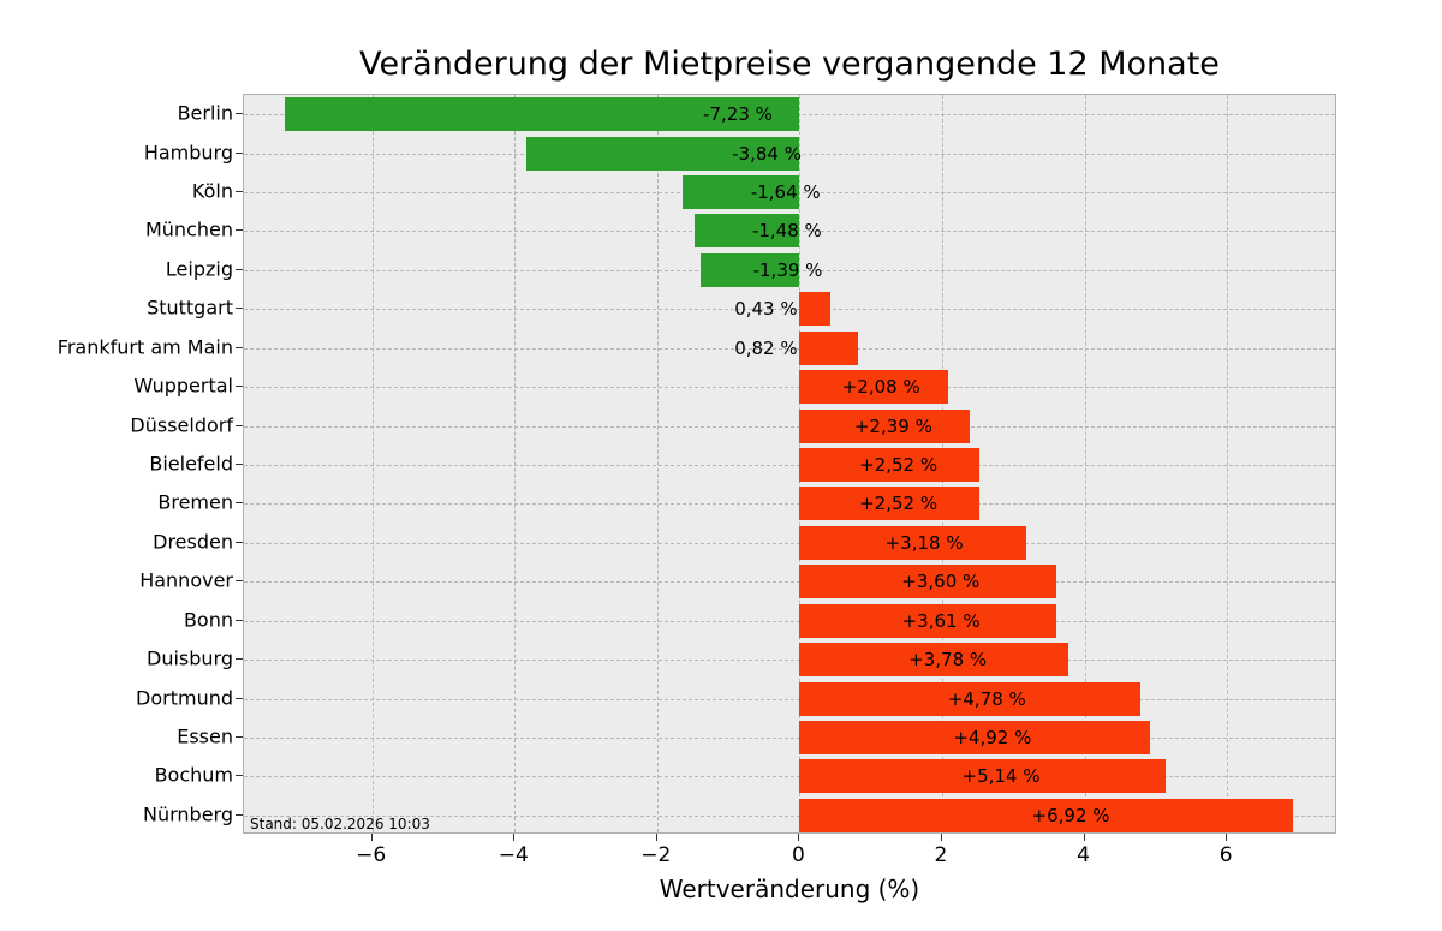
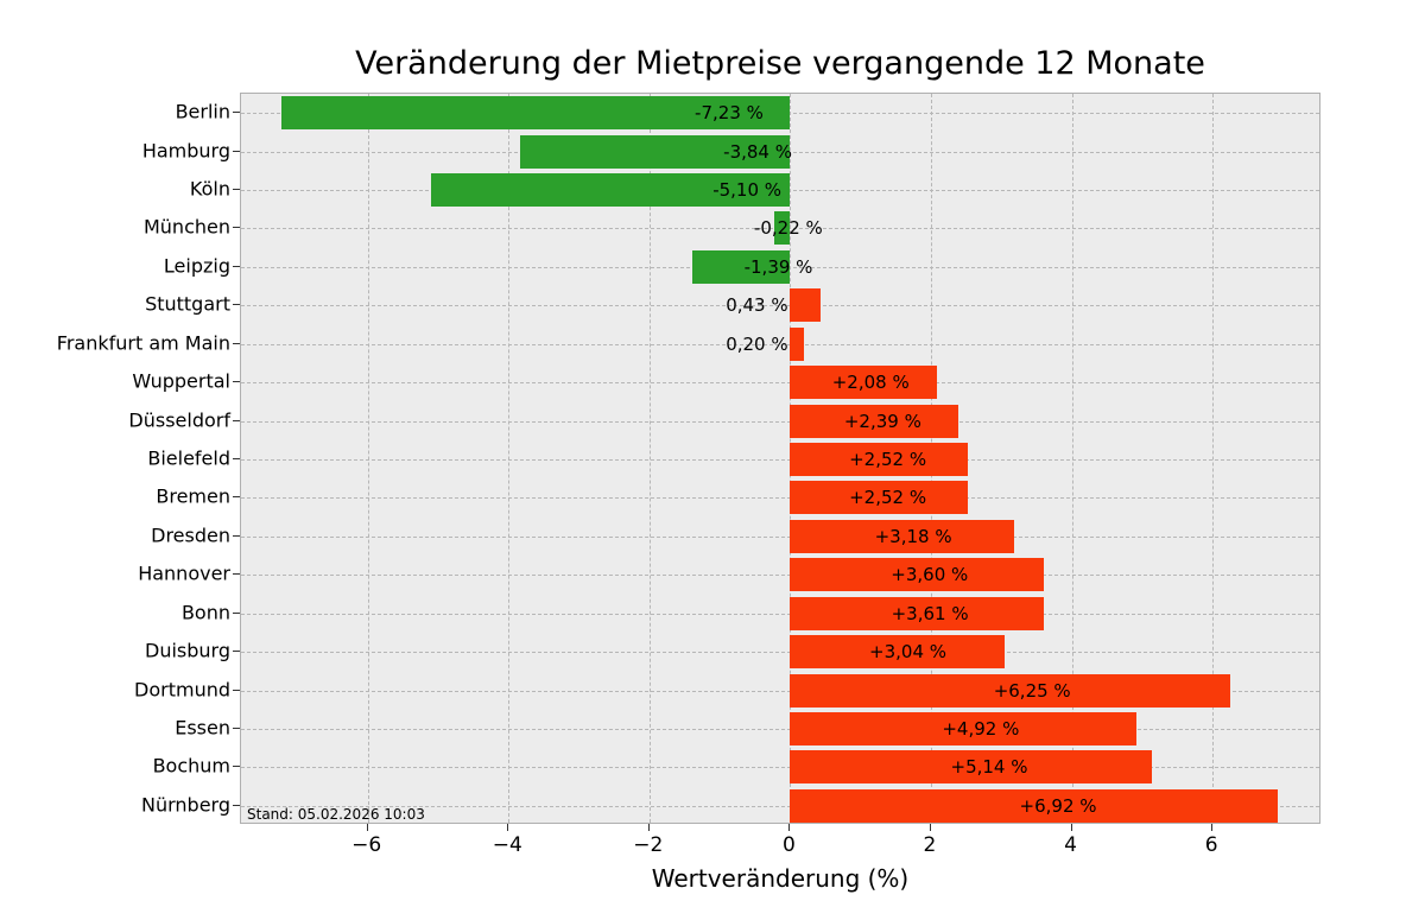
Köln: -1,64 -> -5,10
München: -1,48 -> -0,22
Frankfurt am Main: 0,82 -> 0,20
Duisburg: +3,78 -> +3,04
Dortmund: +4,78 -> +6,25
